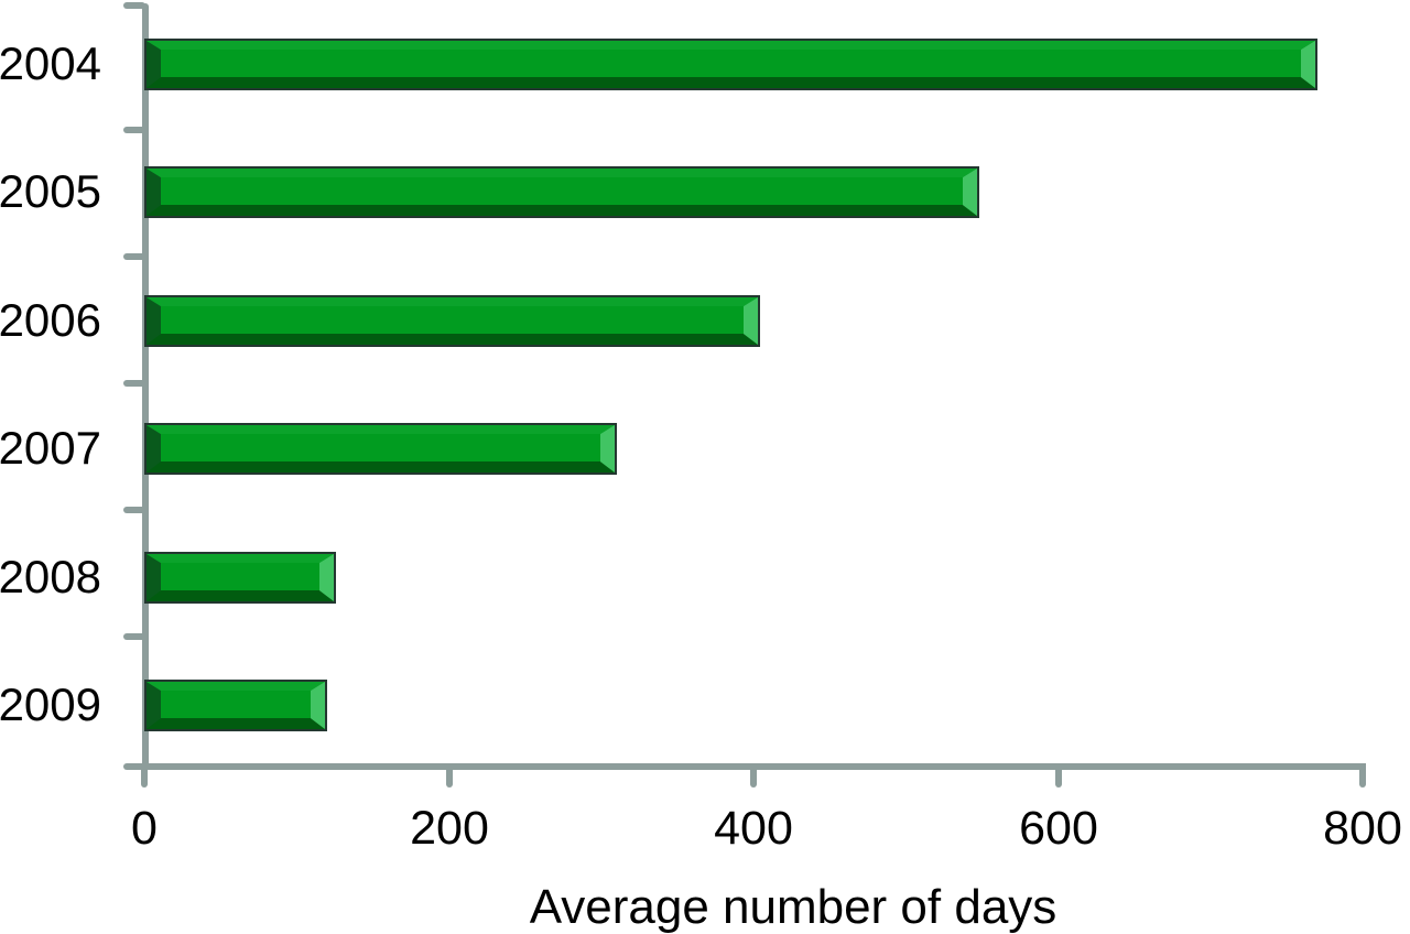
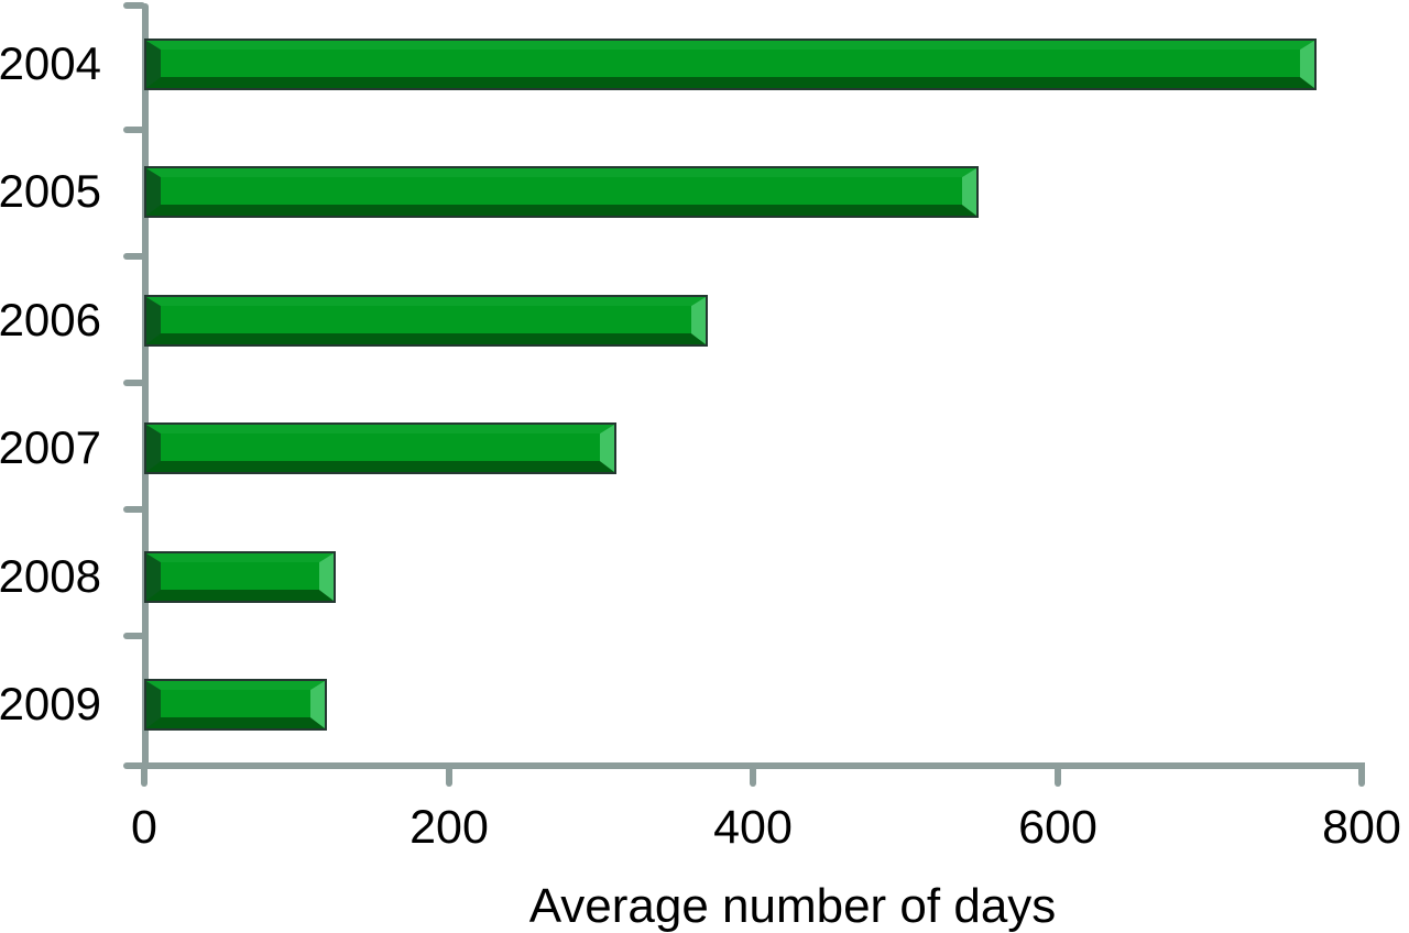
2006: 404 -> 370
